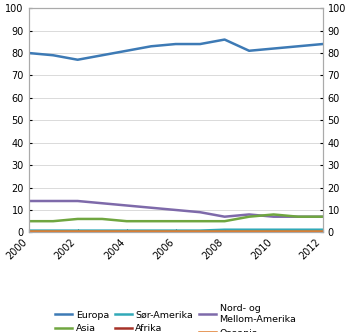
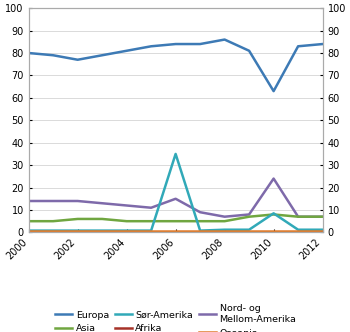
Sør-Amerika/2006: 0.8 -> 35.0
Nord- og Mellom-Amerika/2006: 10 -> 15
Europa/2010: 82 -> 63
Sør-Amerika/2010: 1.2 -> 8.5
Nord- og Mellom-Amerika/2010: 7 -> 24
